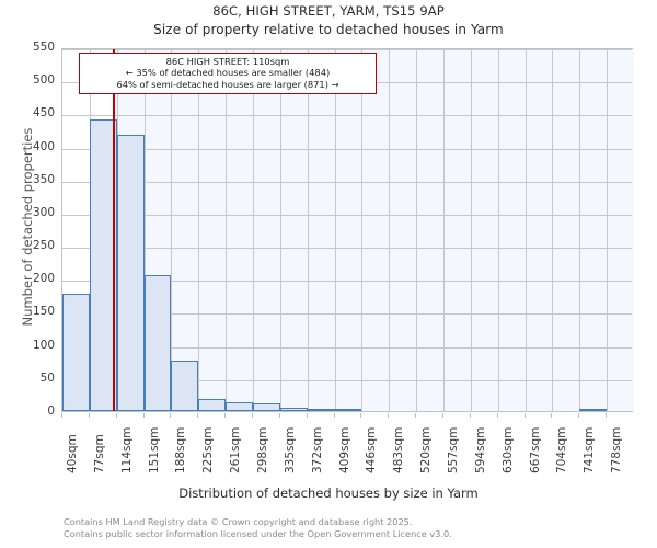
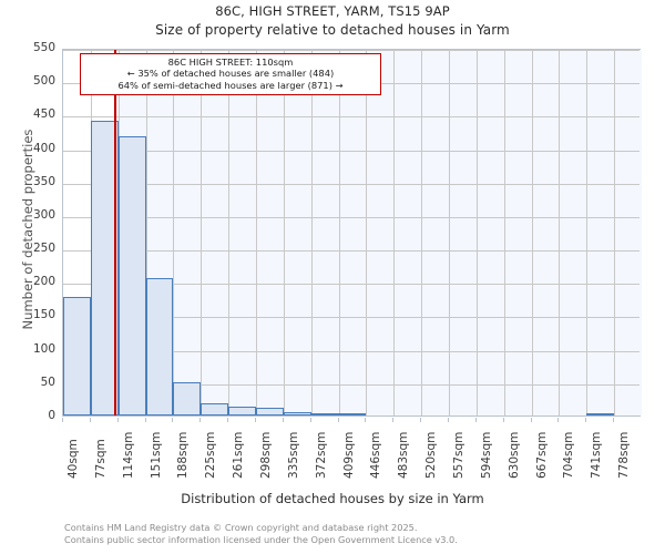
188sqm: 80 -> 50
